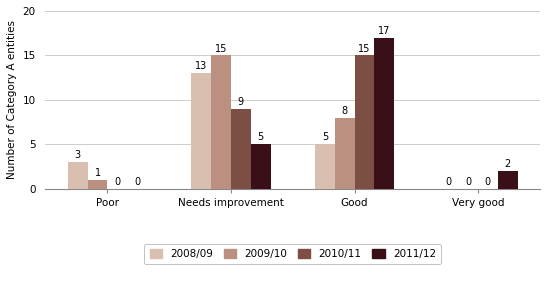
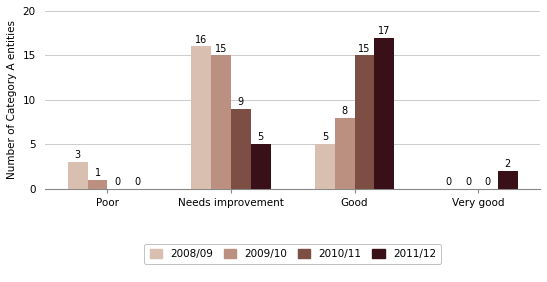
2008/09/Needs improvement: 13 -> 16
